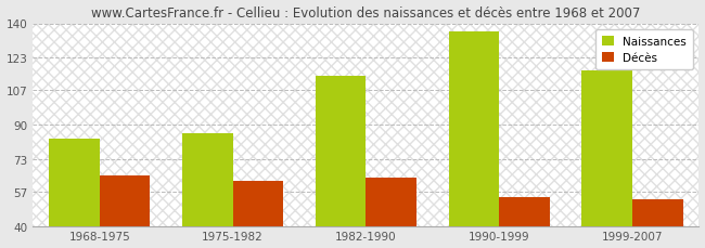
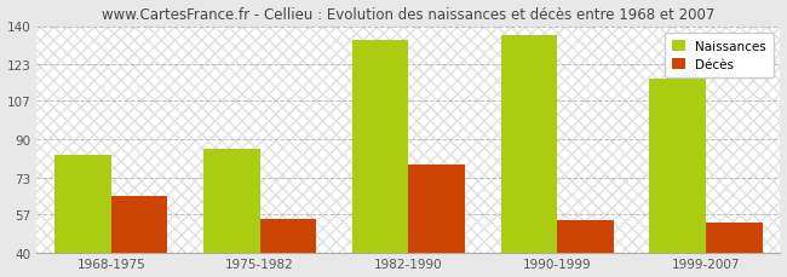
Décès/1975-1982: 62 -> 55
Naissances/1982-1990: 114 -> 134
Décès/1982-1990: 64 -> 79
